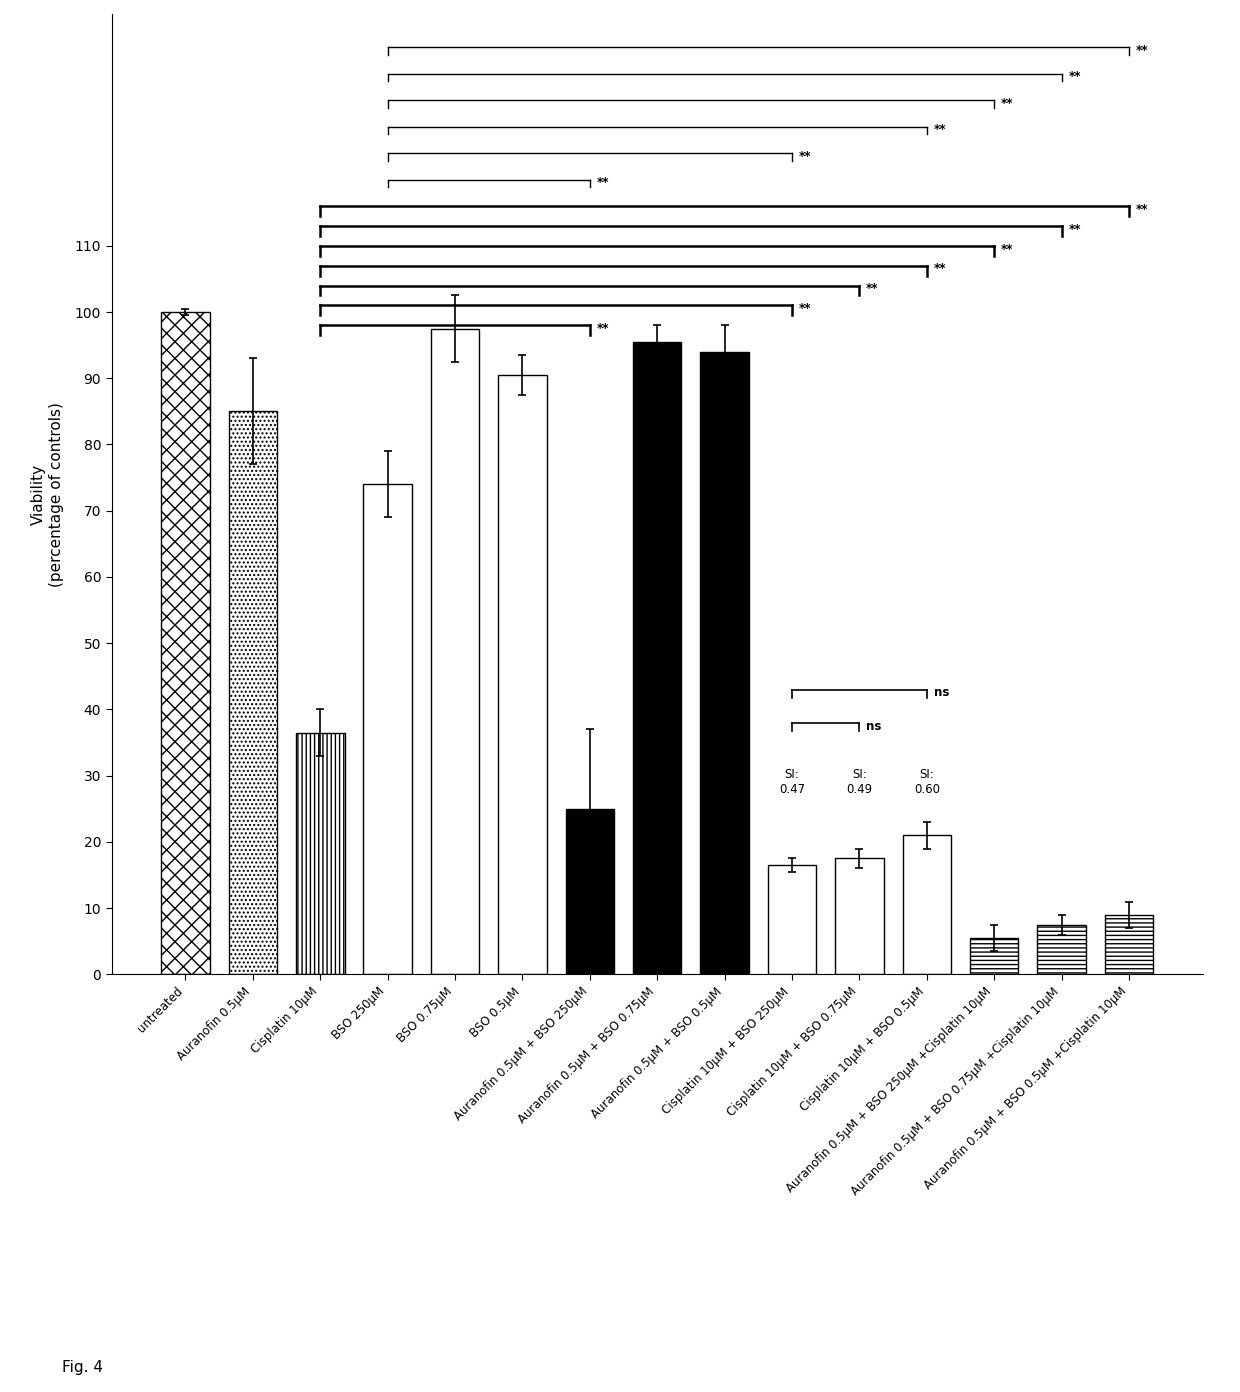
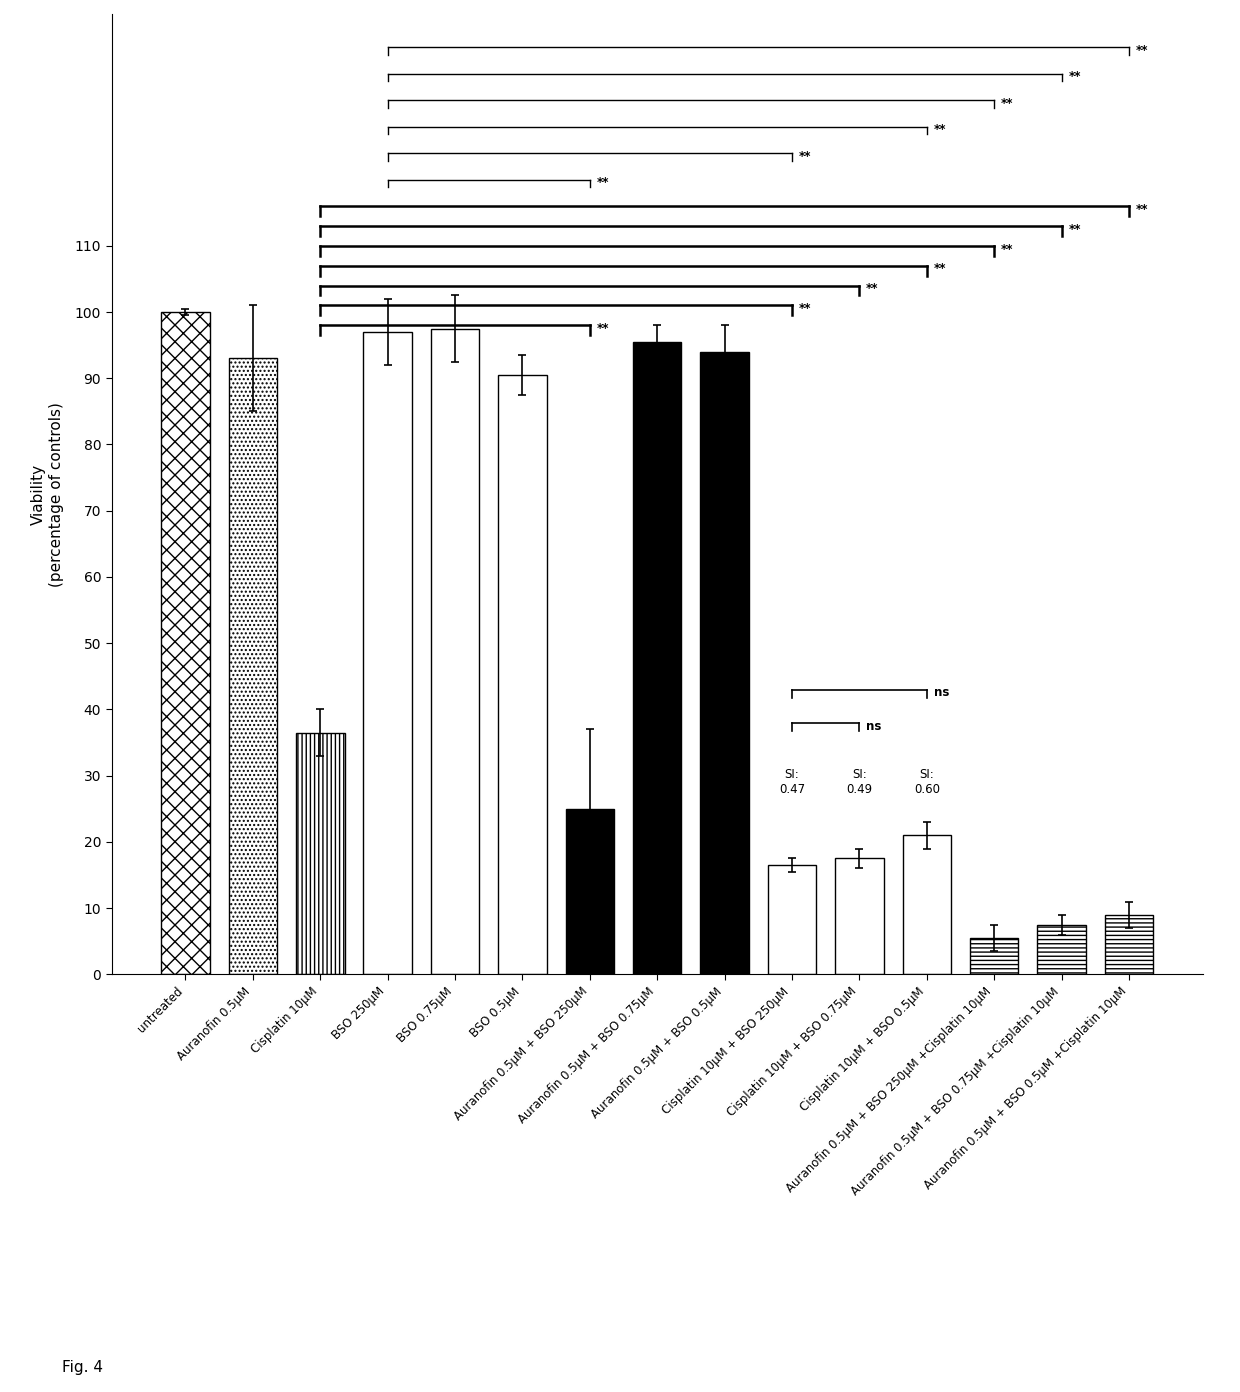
Auranofin 0.5μM: 85.0 -> 93.0
BSO 250μM: 74.0 -> 97.0
